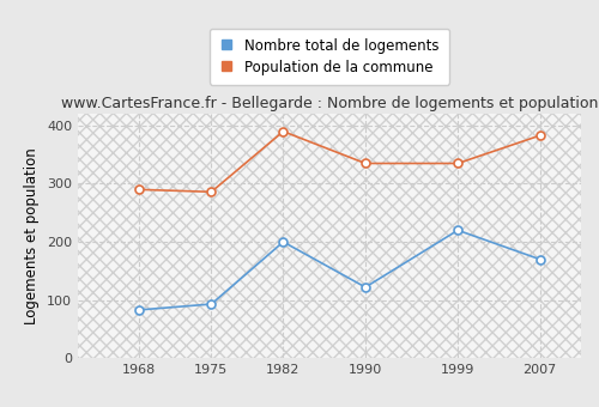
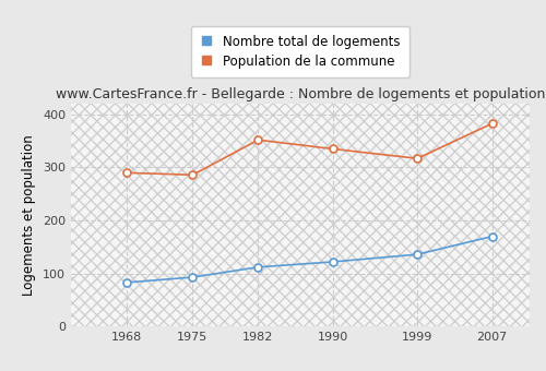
Nombre total de logements/1982: 200 -> 112
Population de la commune/1982: 390 -> 352
Nombre total de logements/1999: 220 -> 136
Population de la commune/1999: 335 -> 317
